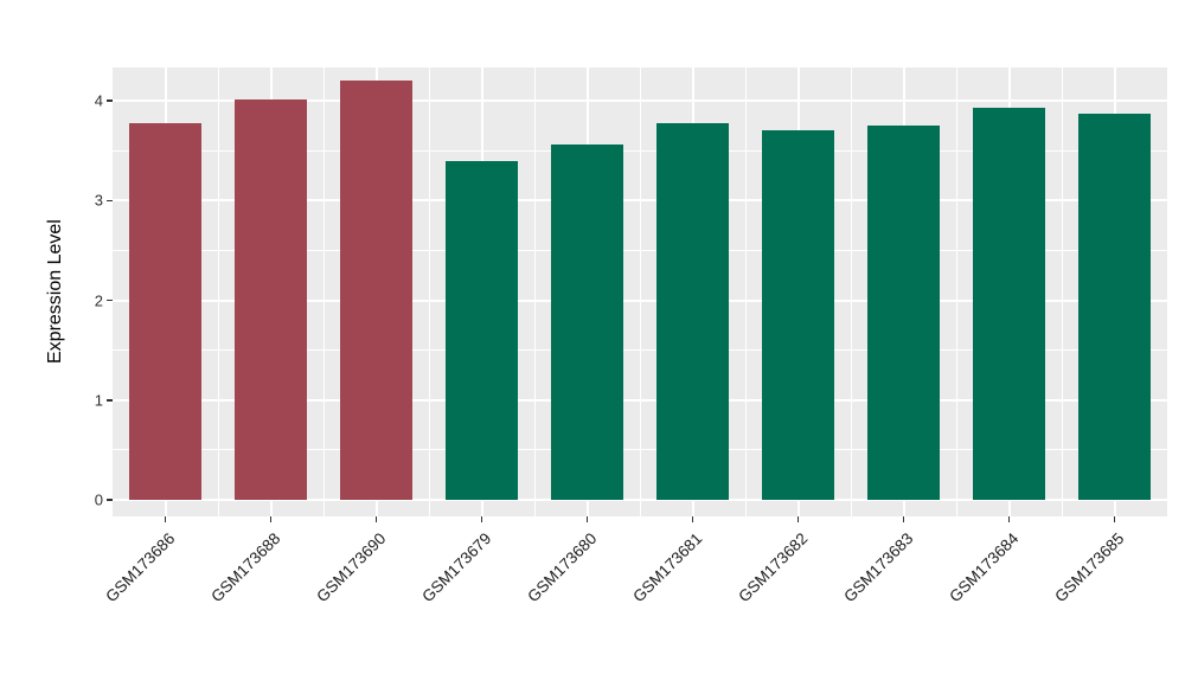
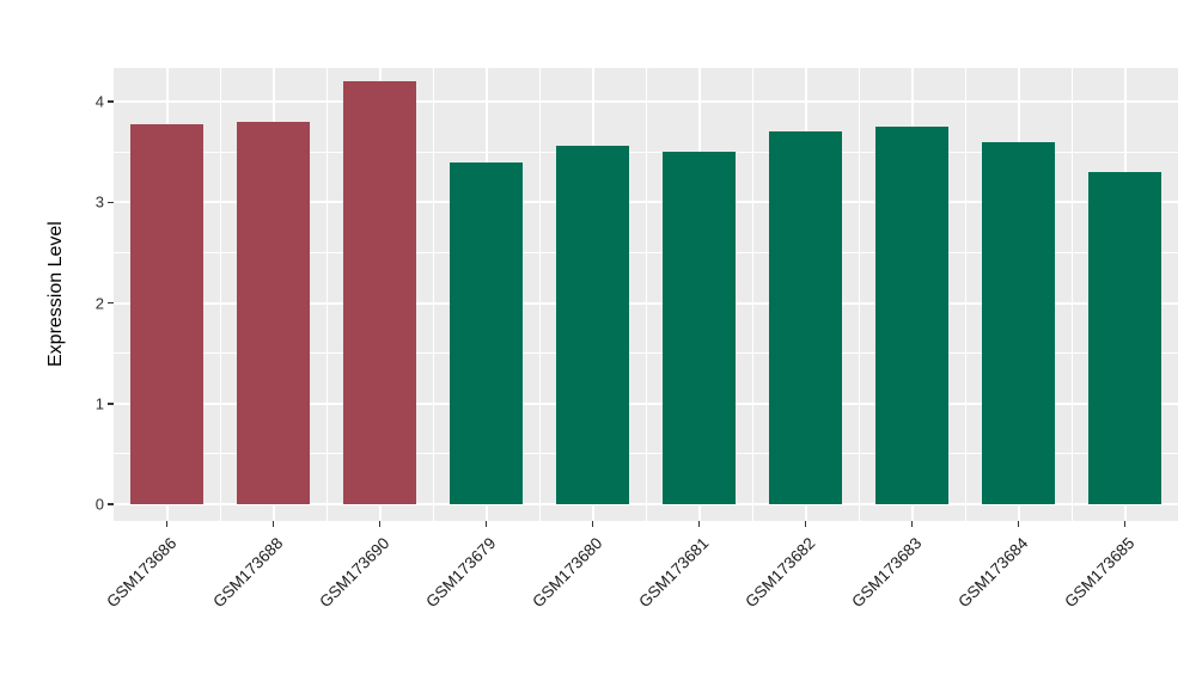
GSM173688: 4.0 -> 3.8
GSM173681: 3.8 -> 3.5
GSM173684: 3.9 -> 3.6
GSM173685: 3.9 -> 3.3
